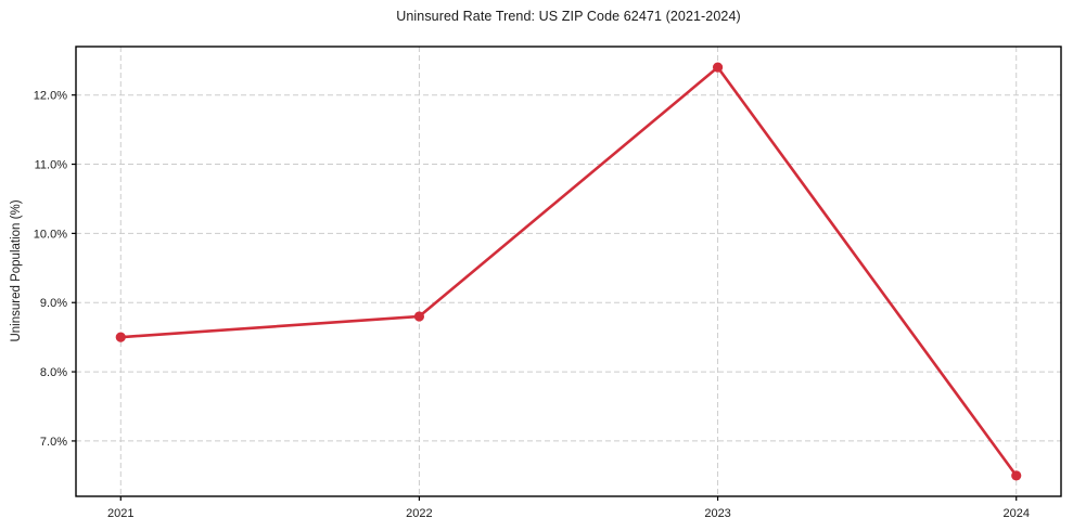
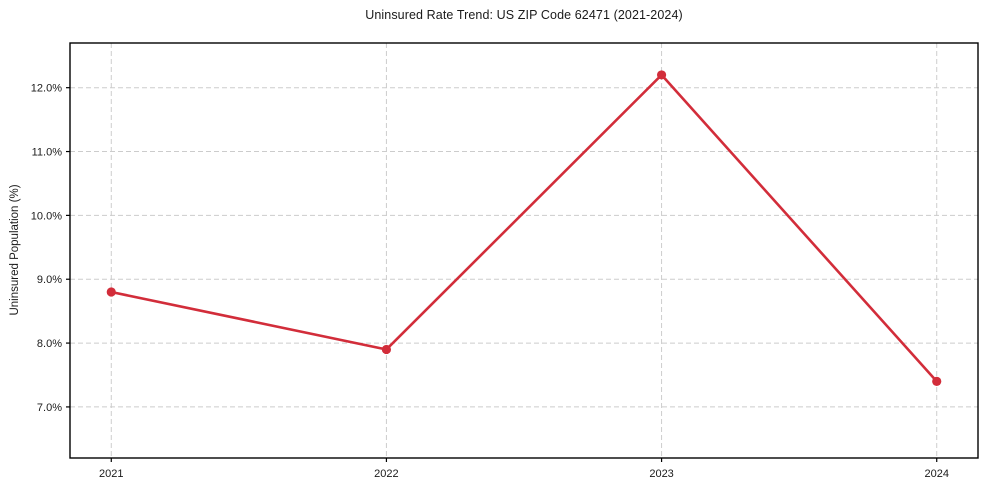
2021: 8.5% -> 8.8%
2022: 8.8% -> 7.9%
2023: 12.4% -> 12.2%
2024: 6.5% -> 7.4%
